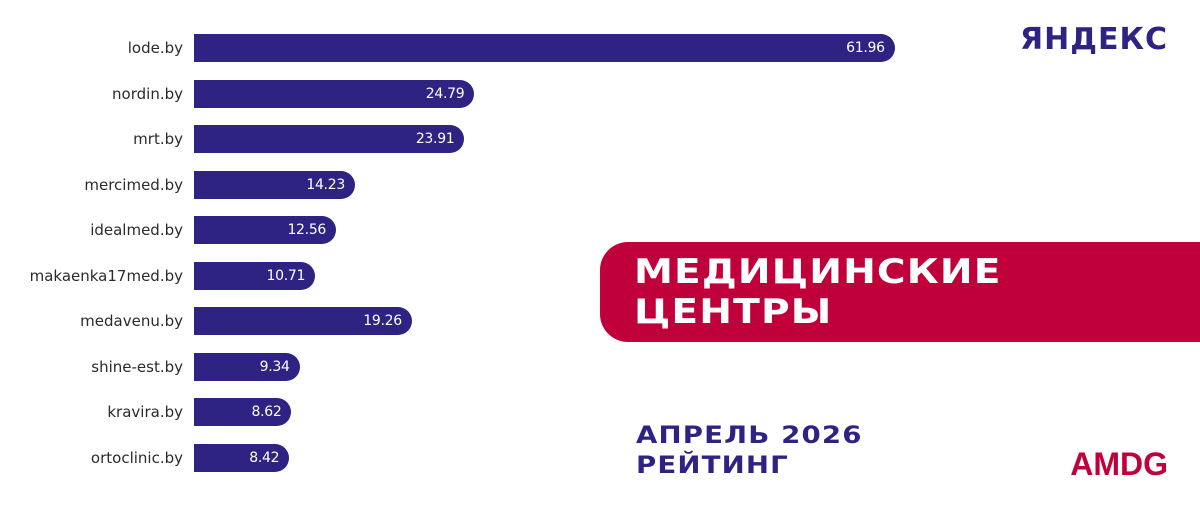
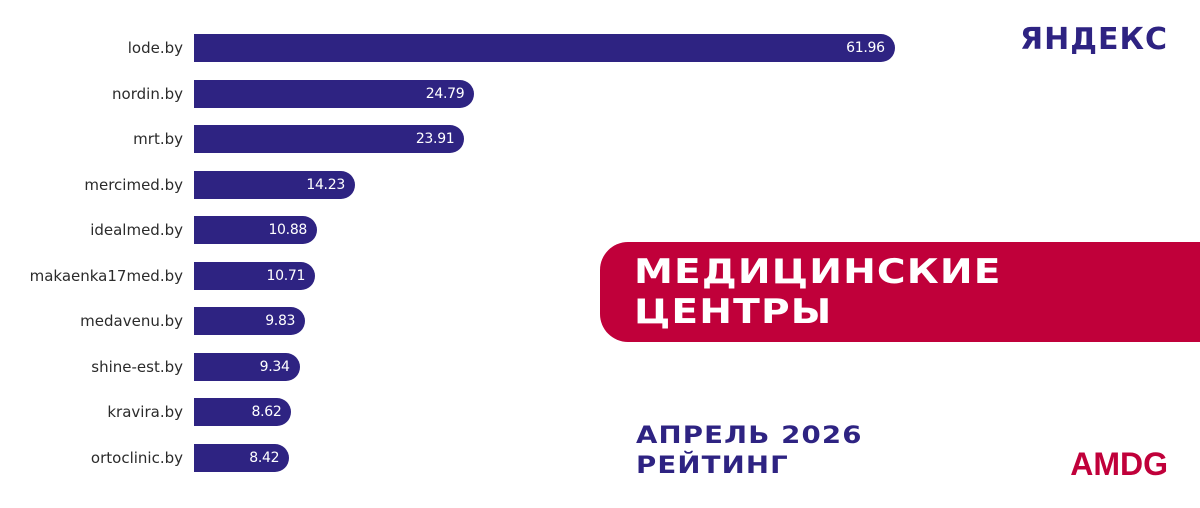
idealmed.by: 12.56 -> 10.88
medavenu.by: 19.26 -> 9.83
